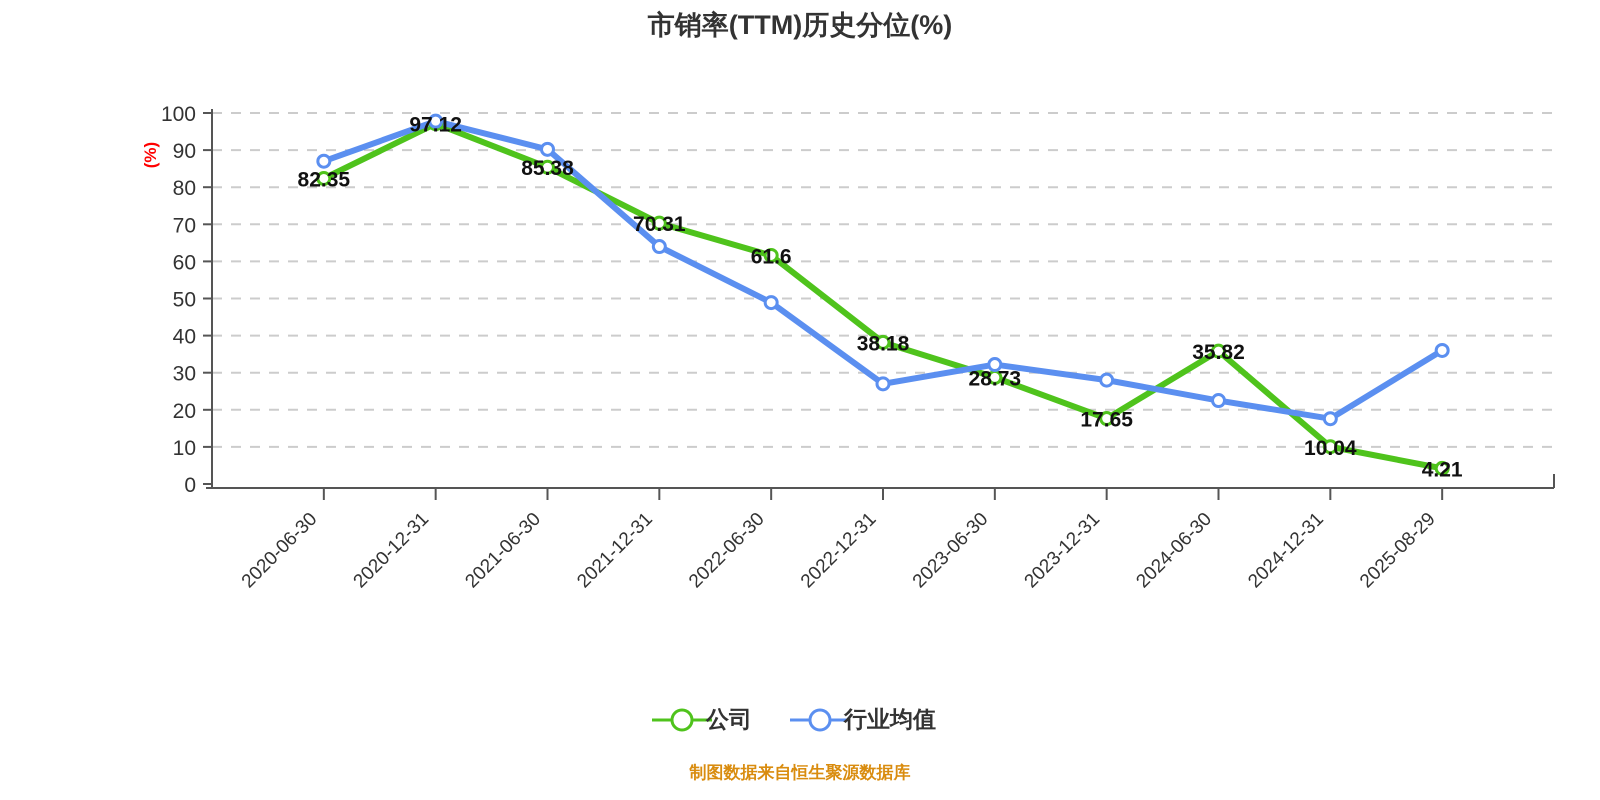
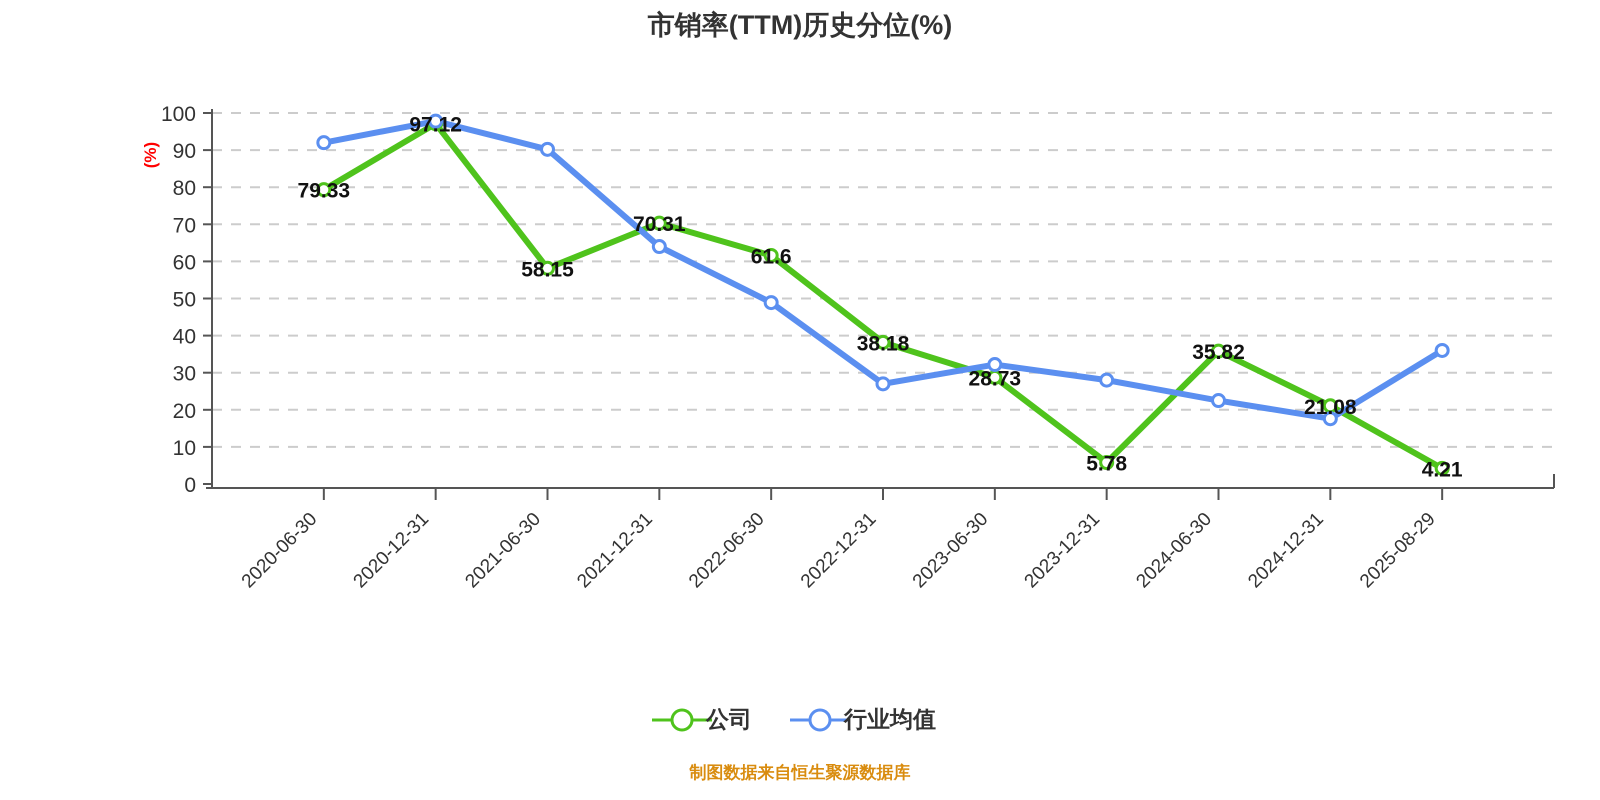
公司/2020-06-30: 82.35 -> 79.33
行业均值/2020-06-30: 87 -> 92
公司/2021-06-30: 85.38 -> 58.15
公司/2023-12-31: 17.65 -> 5.78
公司/2024-12-31: 10.04 -> 21.08
